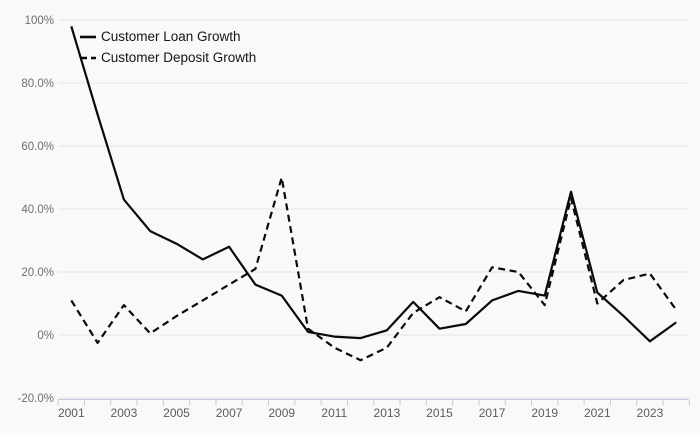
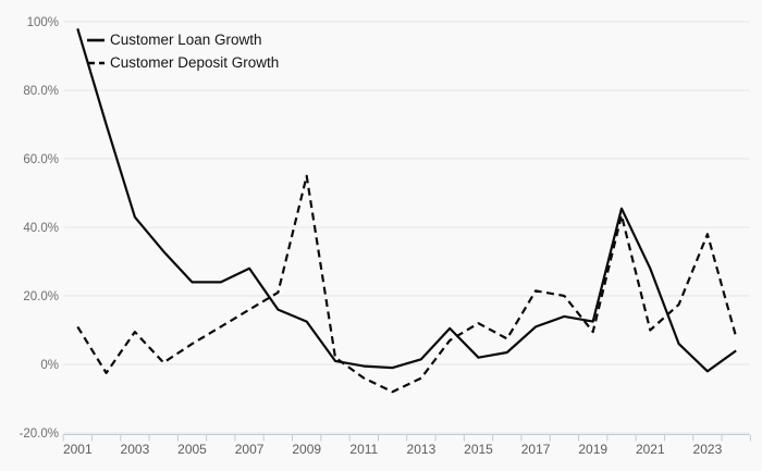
Customer Loan Growth/2005: 29% -> 24%
Customer Deposit Growth/2009: 50% -> 55%
Customer Loan Growth/2021: 14% -> 28%
Customer Deposit Growth/2023: 20% -> 38%
